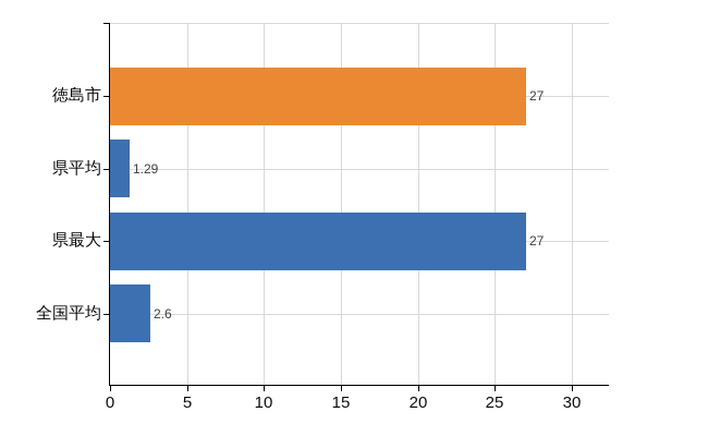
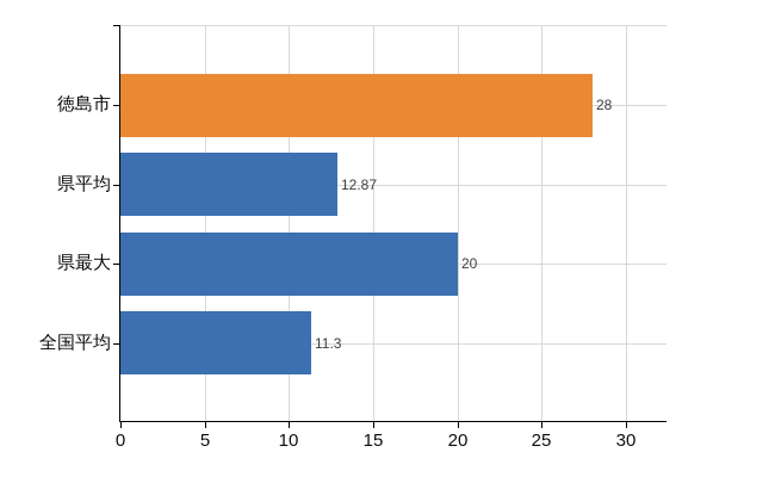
徳島市: 27 -> 28
県平均: 1.29 -> 12.87
県最大: 27 -> 20
全国平均: 2.6 -> 11.3
